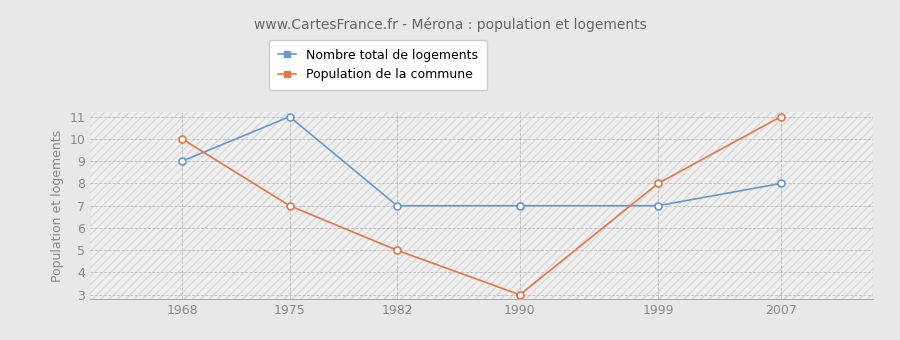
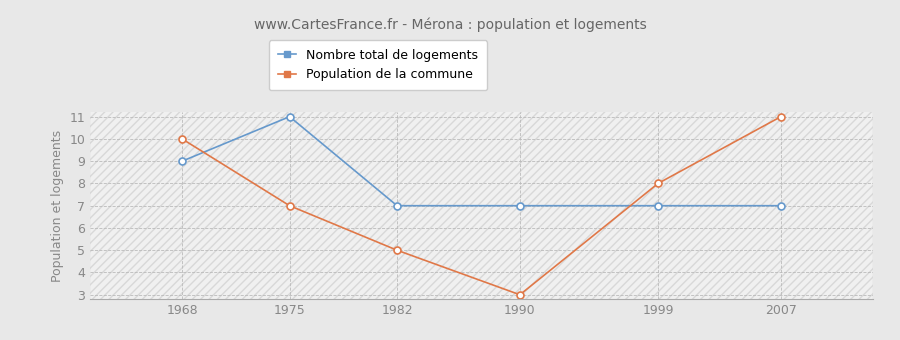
Nombre total de logements/2007: 8 -> 7
